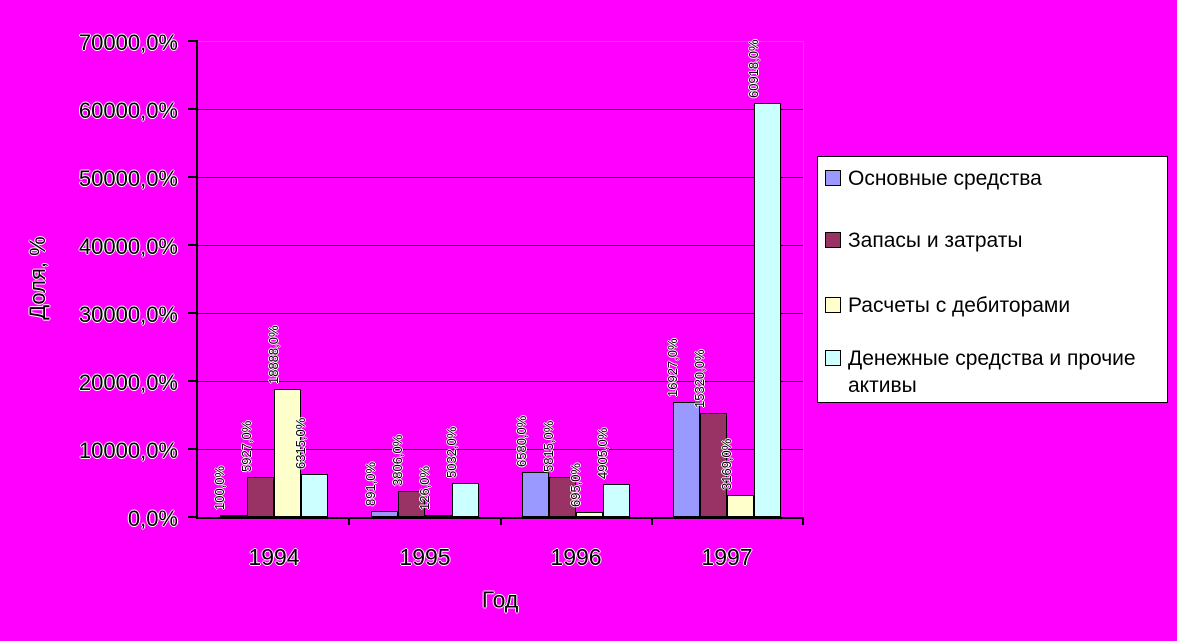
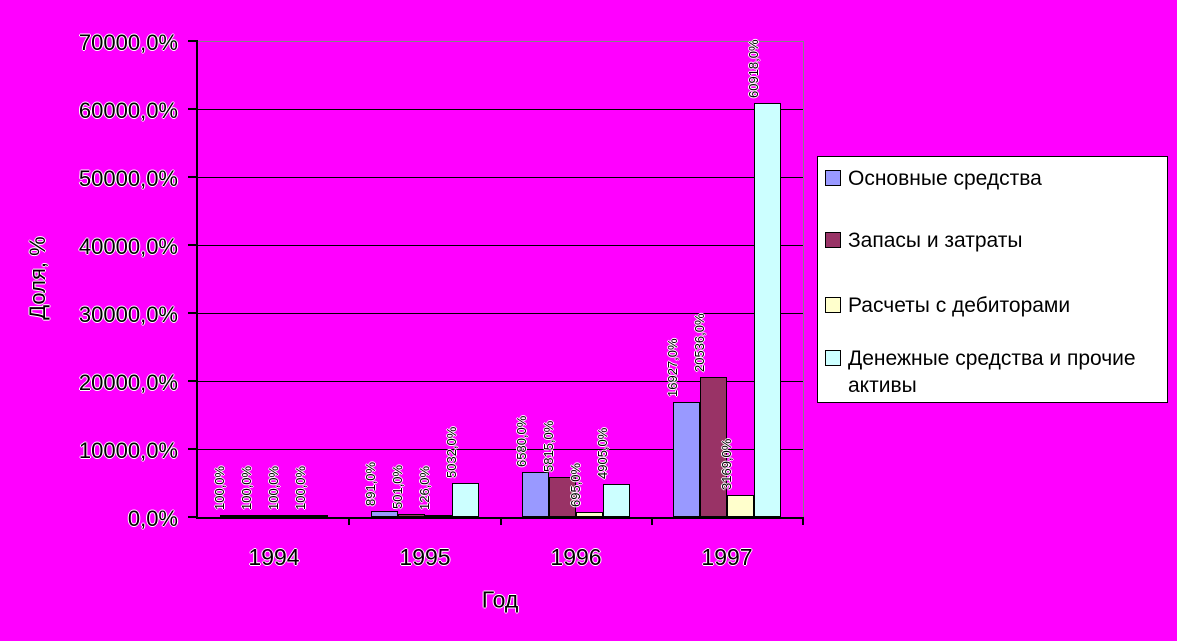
Запасы и затраты/1994: 5927,0% -> 100,0%
Расчеты с дебиторами/1994: 18888,0% -> 100,0%
Денежные средства и прочие активы/1994: 6315,0% -> 100,0%
Запасы и затраты/1995: 3806,0% -> 501,0%
Запасы и затраты/1997: 15320,0% -> 20536,0%
